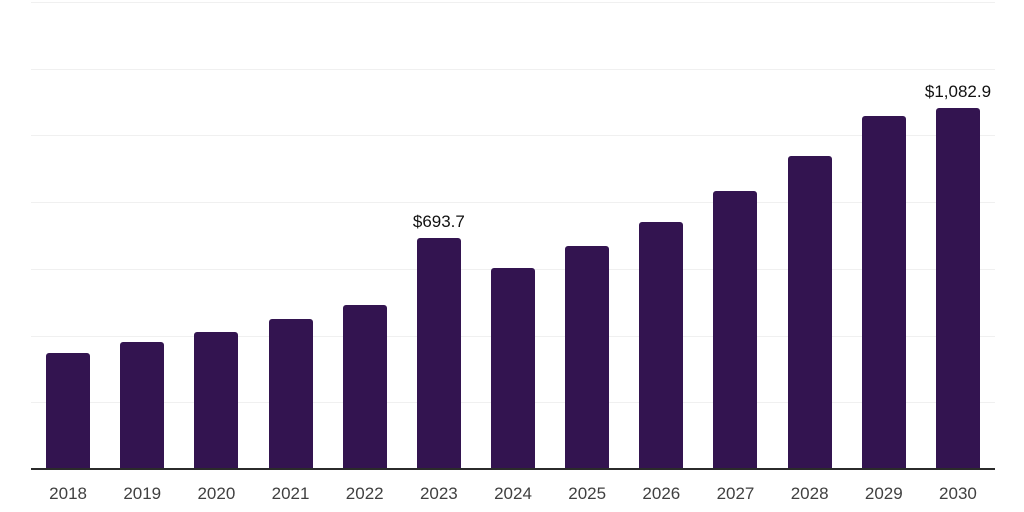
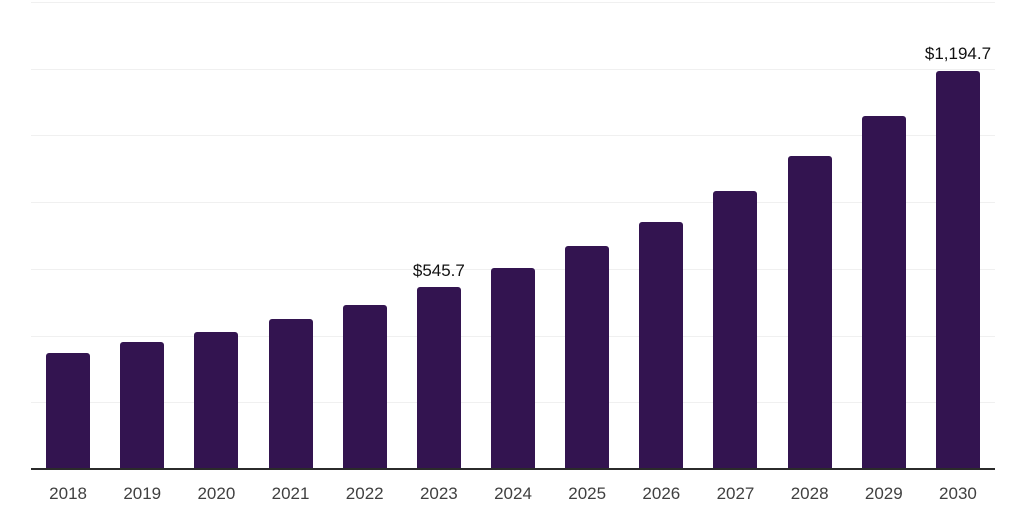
2023: $693.7 -> $545.7
2030: $1,082.9 -> $1,194.7
